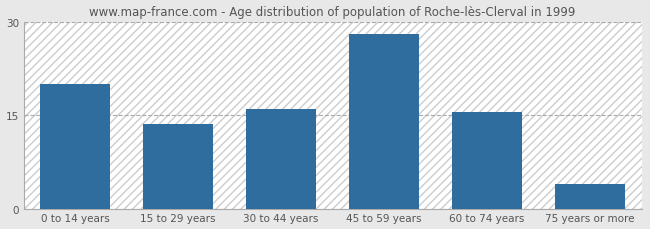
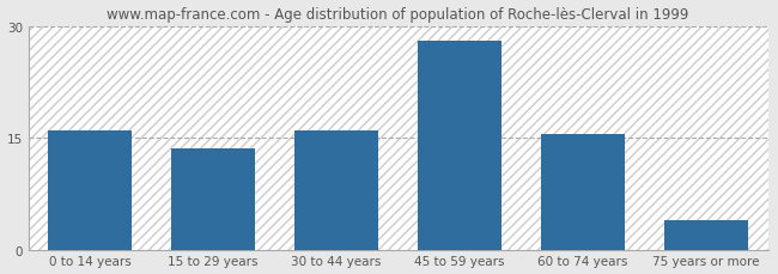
0 to 14 years: 20.0 -> 16.0
